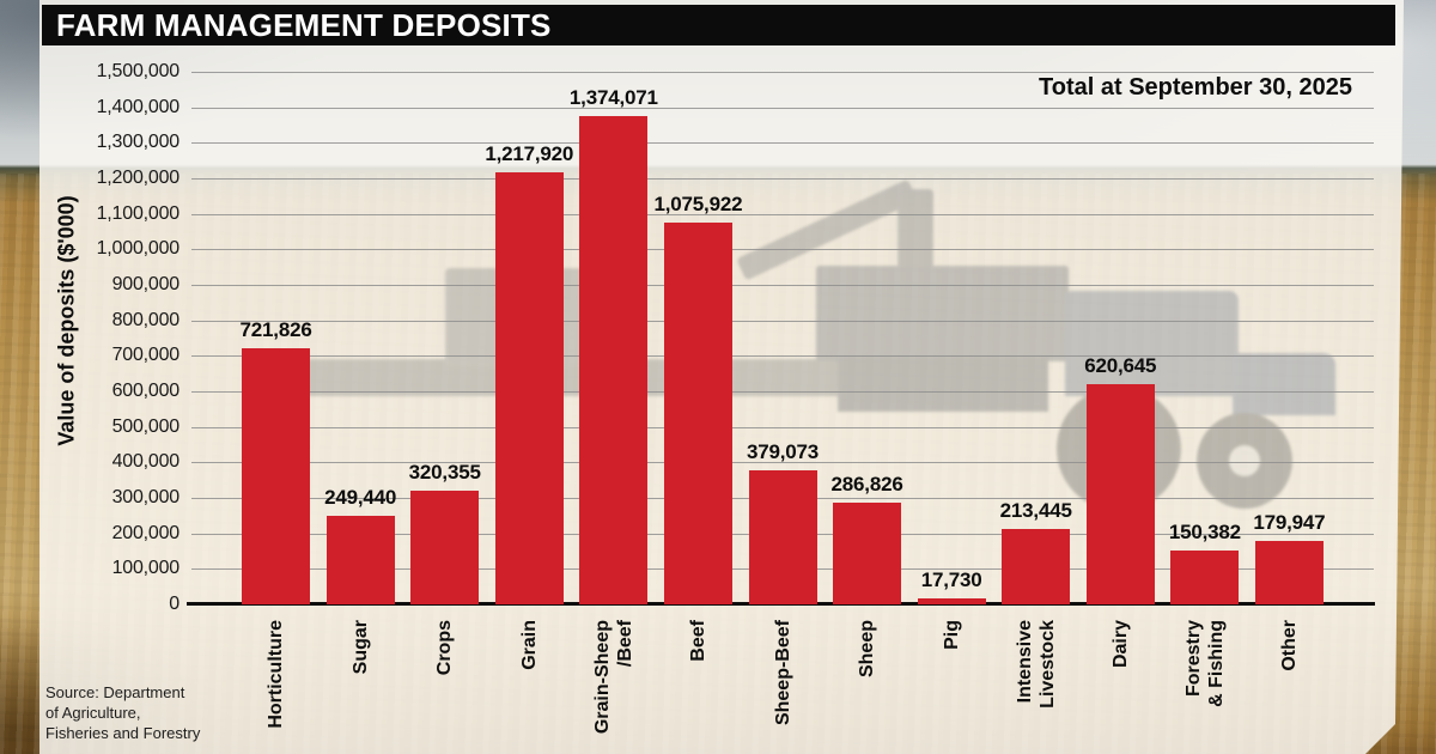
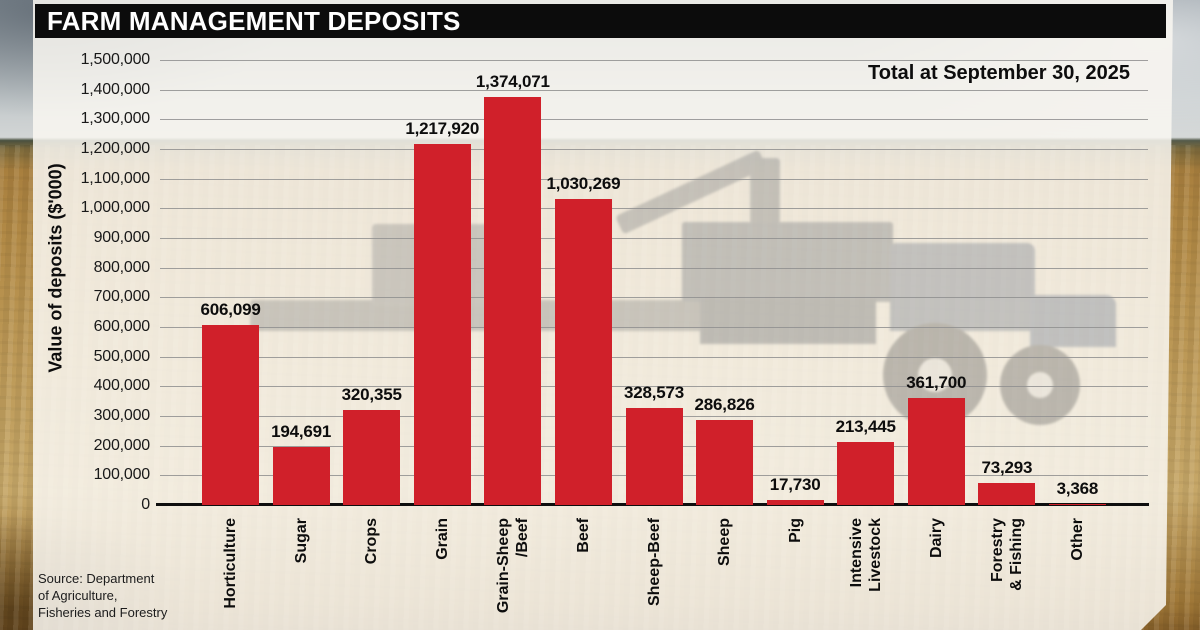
Horticulture: 721,826 -> 606,099
Sugar: 249,440 -> 194,691
Beef: 1,075,922 -> 1,030,269
Sheep-Beef: 379,073 -> 328,573
Dairy: 620,645 -> 361,700
Forestry & Fishing: 150,382 -> 73,293
Other: 179,947 -> 3,368
